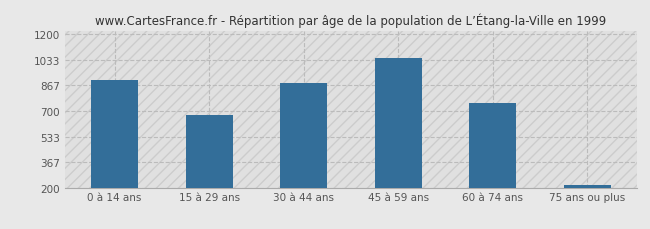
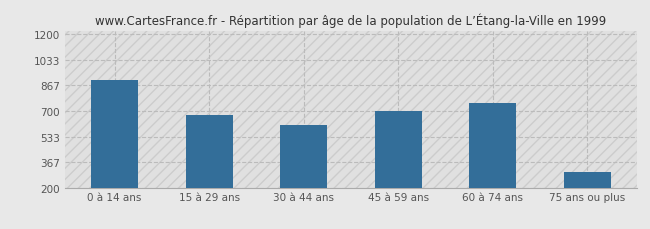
30 à 44 ans: 880 -> 610
45 à 59 ans: 1050 -> 700
75 ans ou plus: 220 -> 300
